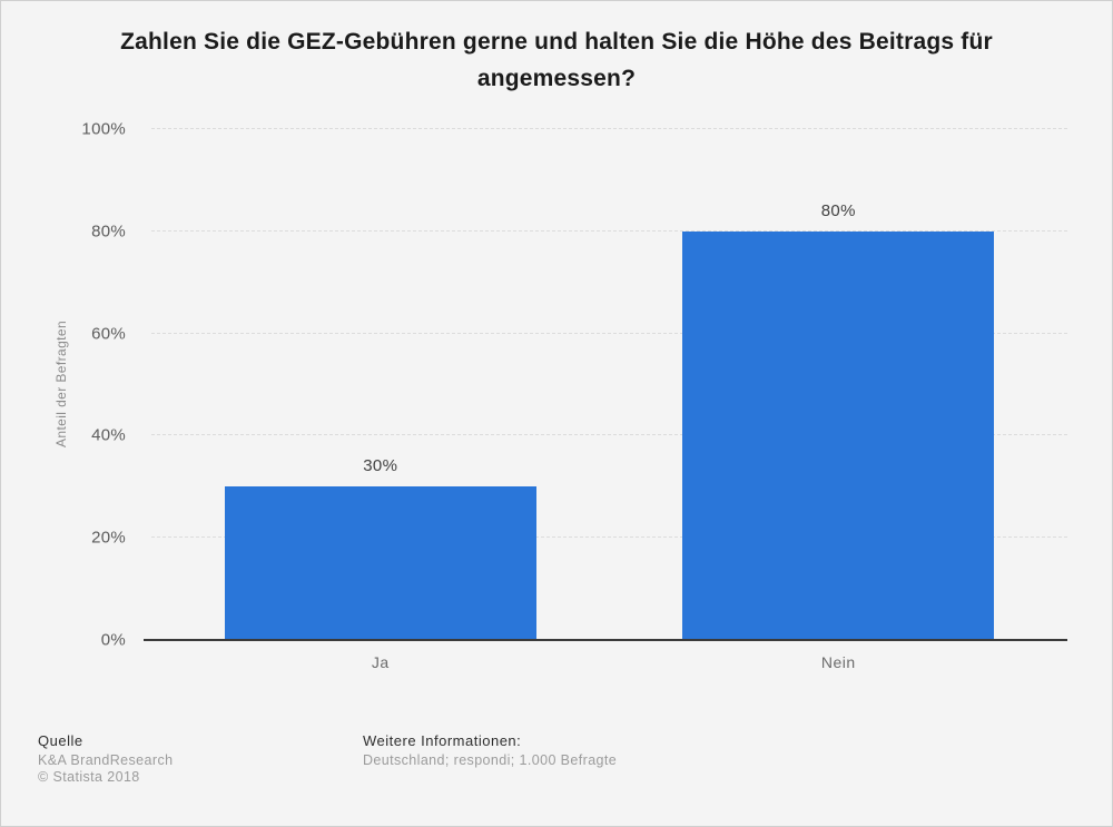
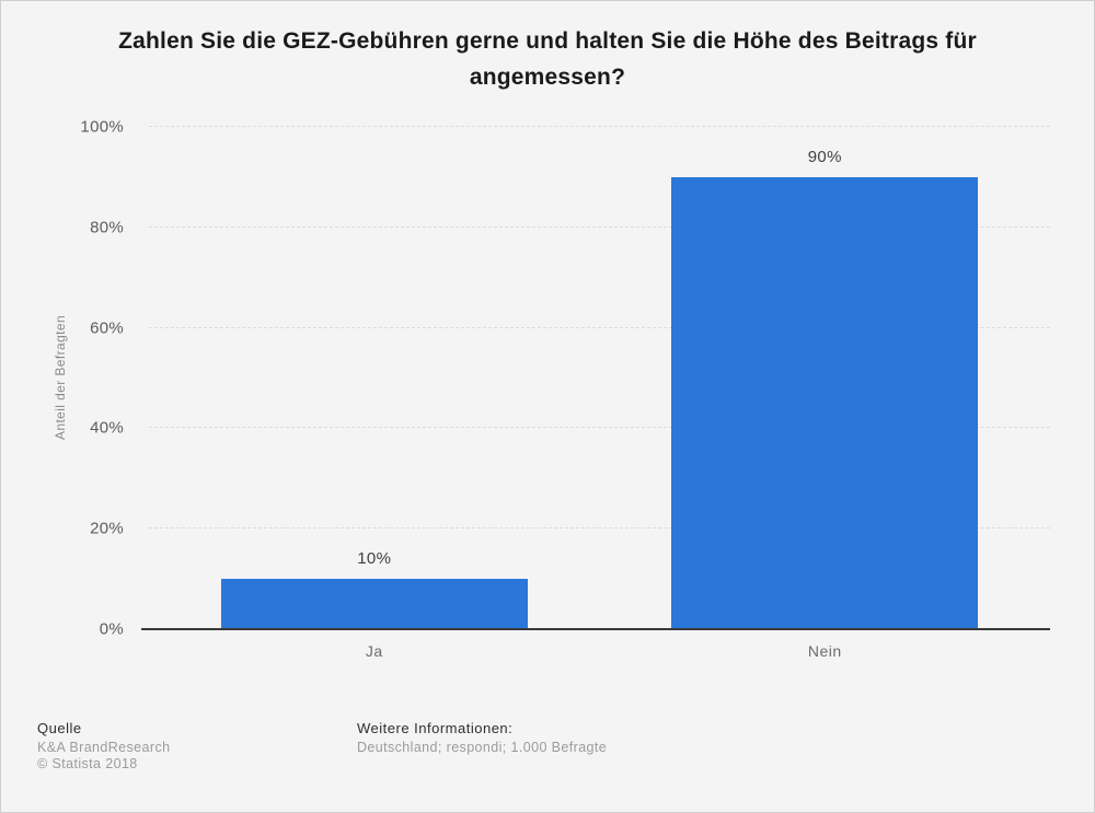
Ja: 30% -> 10%
Nein: 80% -> 90%
